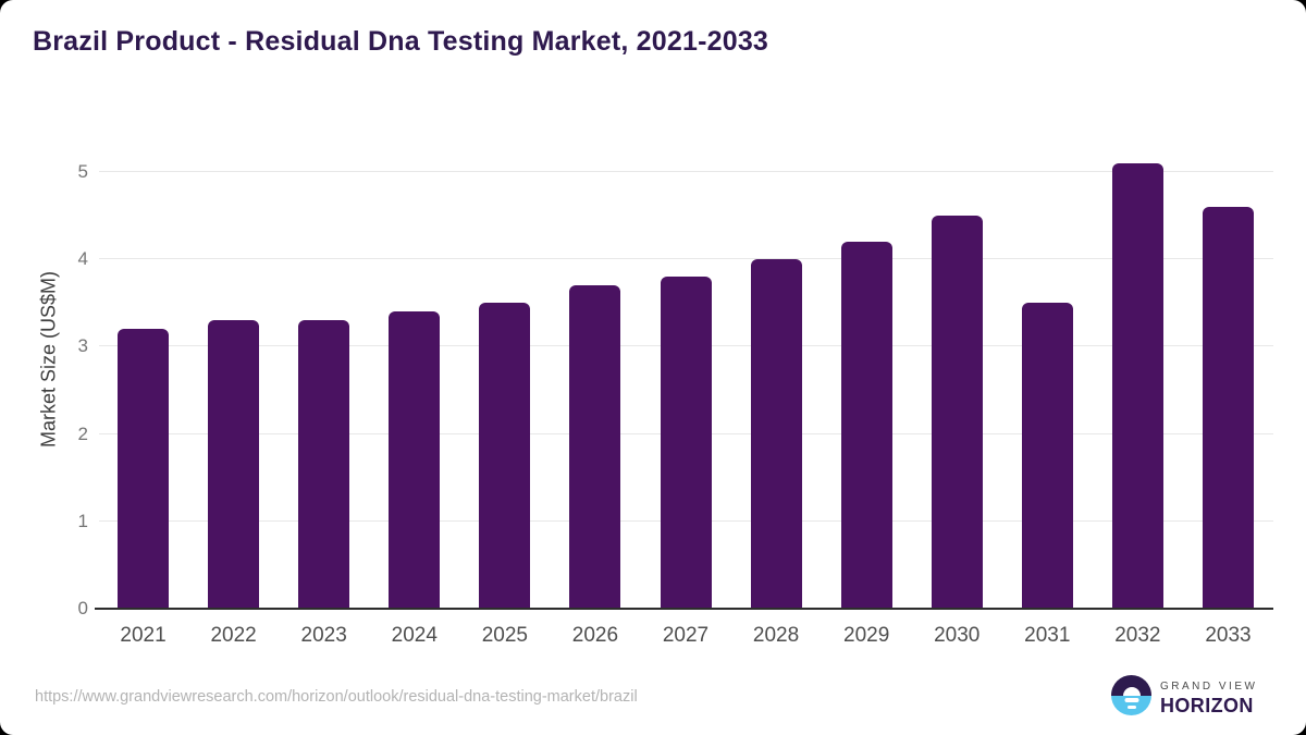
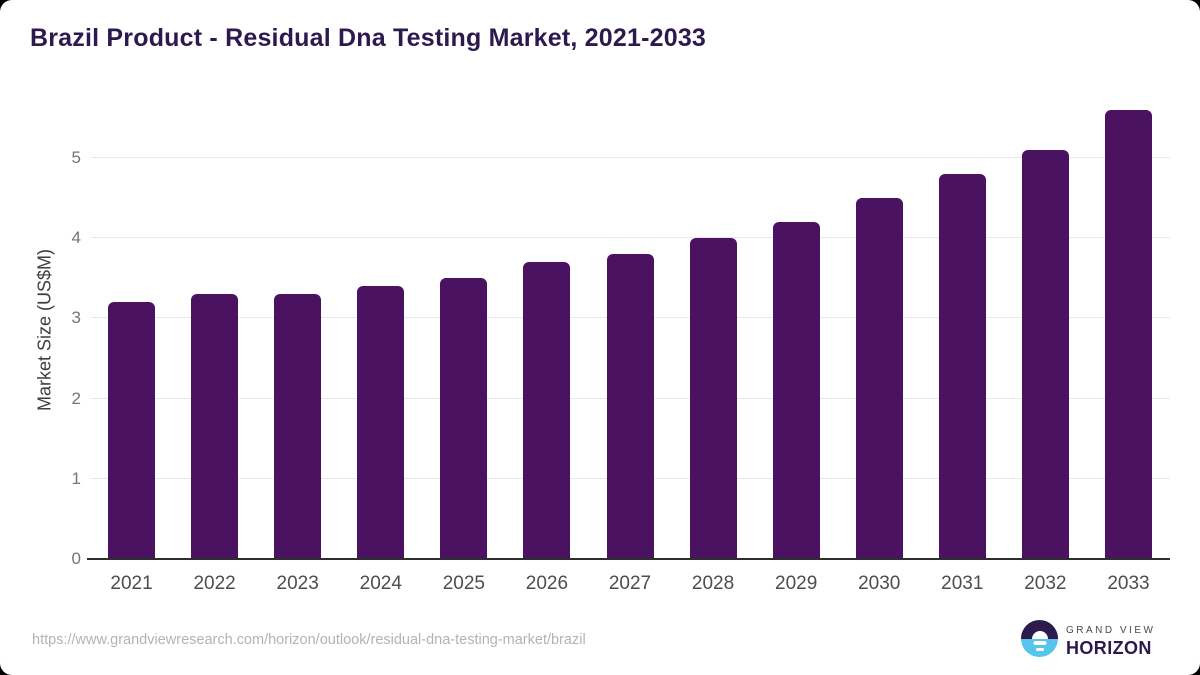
2031: 3.5 -> 4.8
2033: 4.6 -> 5.6
